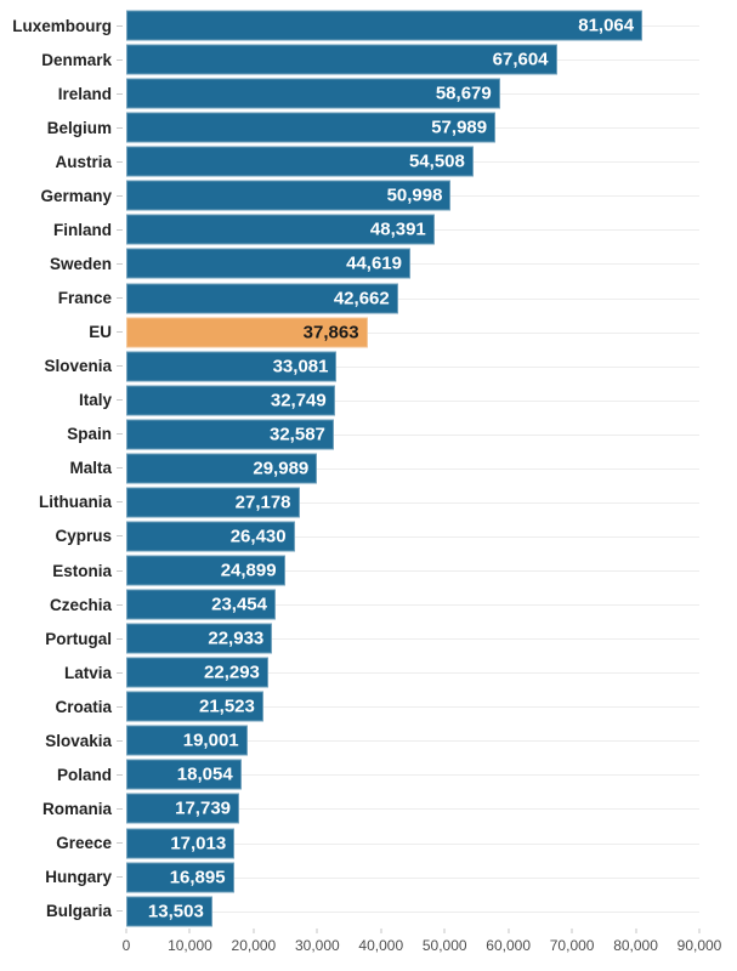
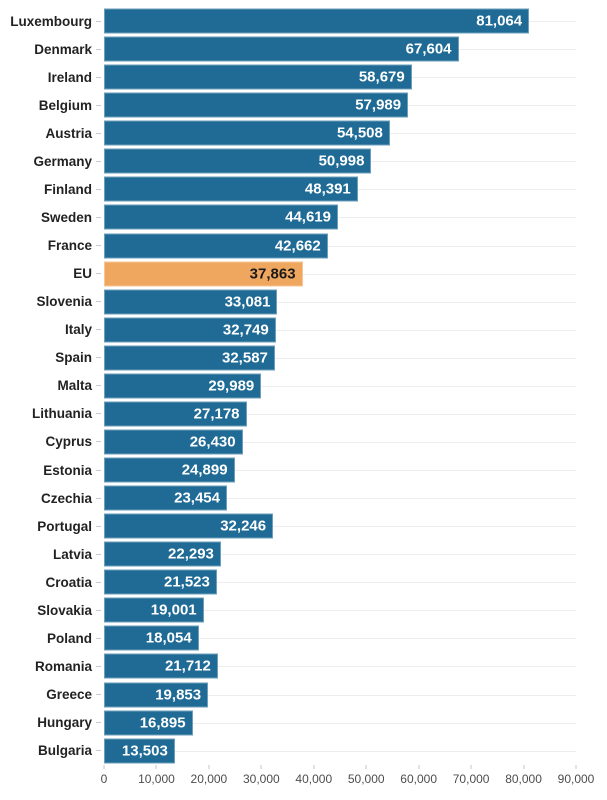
Portugal: 22,933 -> 32,246
Romania: 17,739 -> 21,712
Greece: 17,013 -> 19,853
